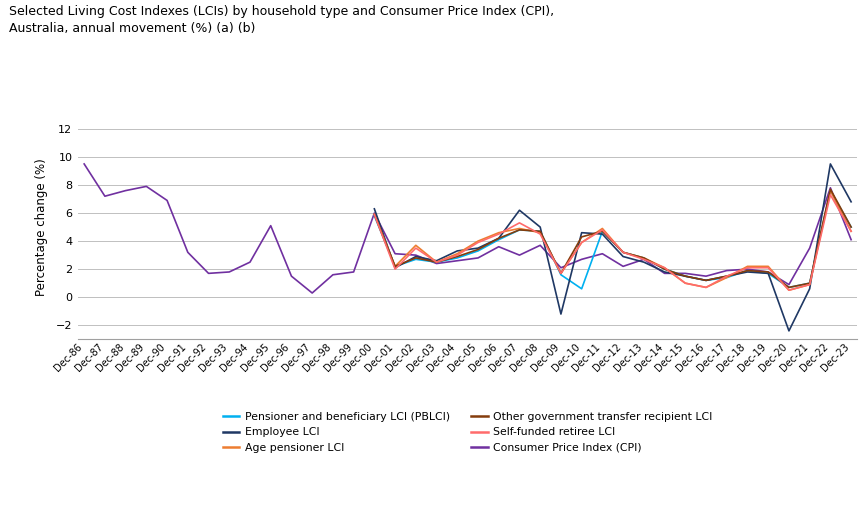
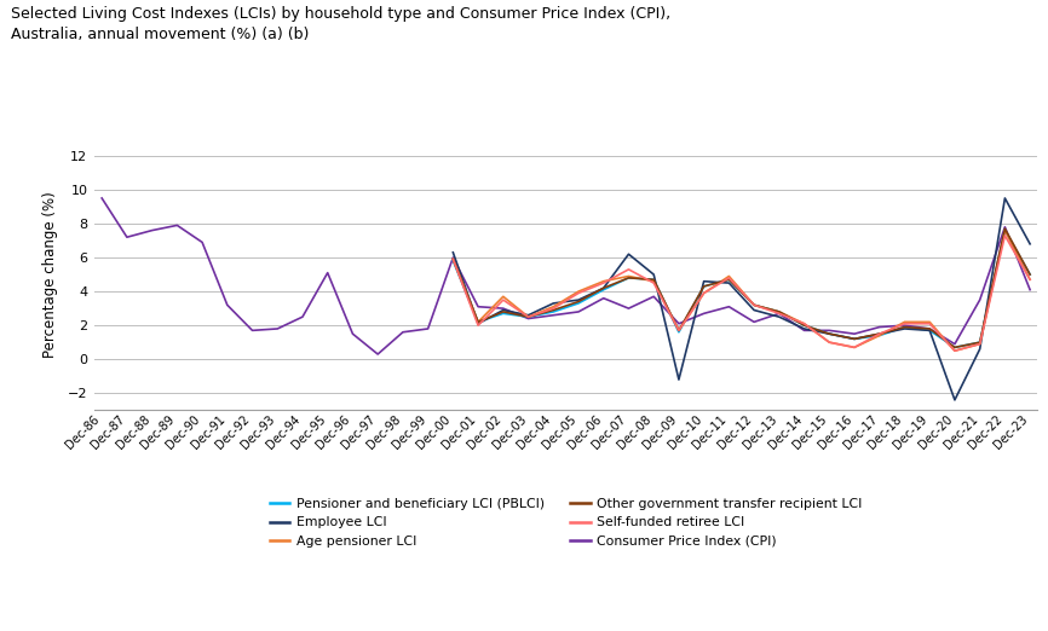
Pensioner and beneficiary LCI (PBLCI)/Dec-10: 0.6 -> 4.3
